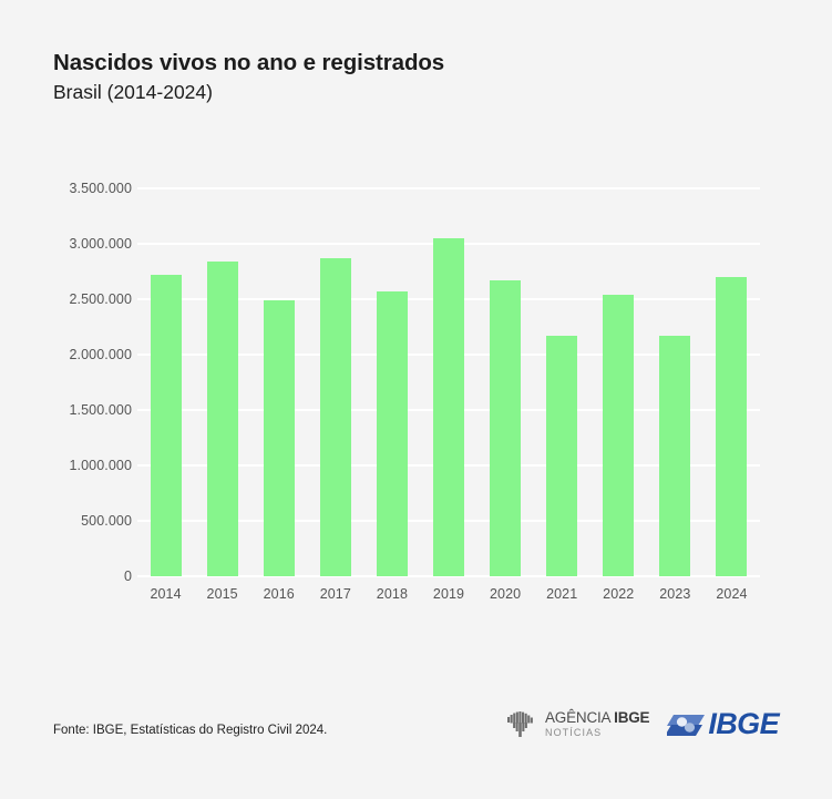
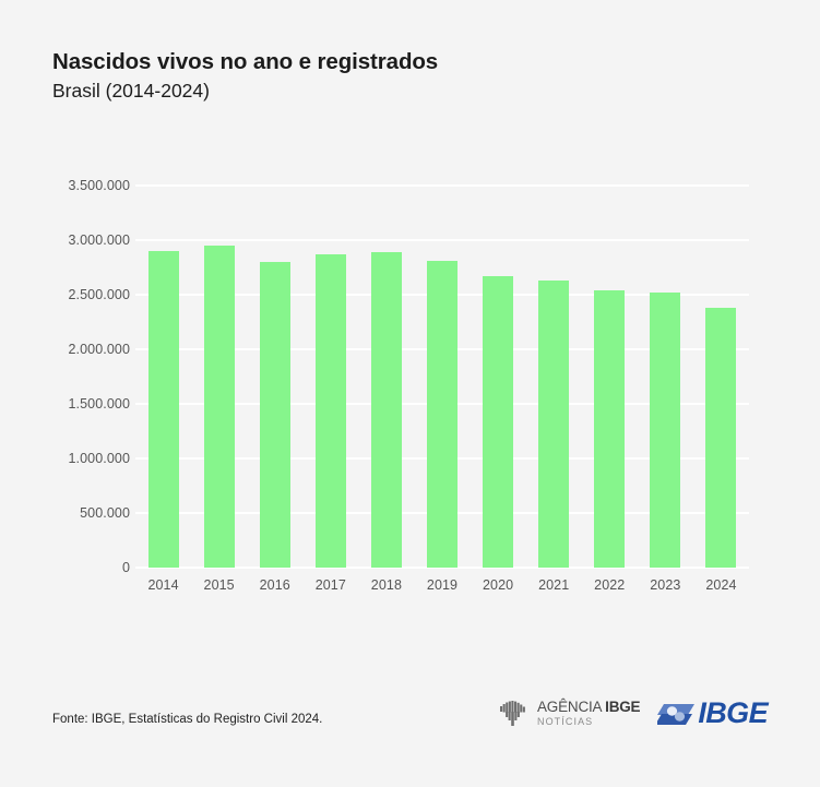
2014: 2720000 -> 2900000
2015: 2840000 -> 2950000
2016: 2490000 -> 2800000
2018: 2570000 -> 2890000
2019: 3050000 -> 2810000
2021: 2170000 -> 2630000
2023: 2170000 -> 2520000
2024: 2700000 -> 2380000
